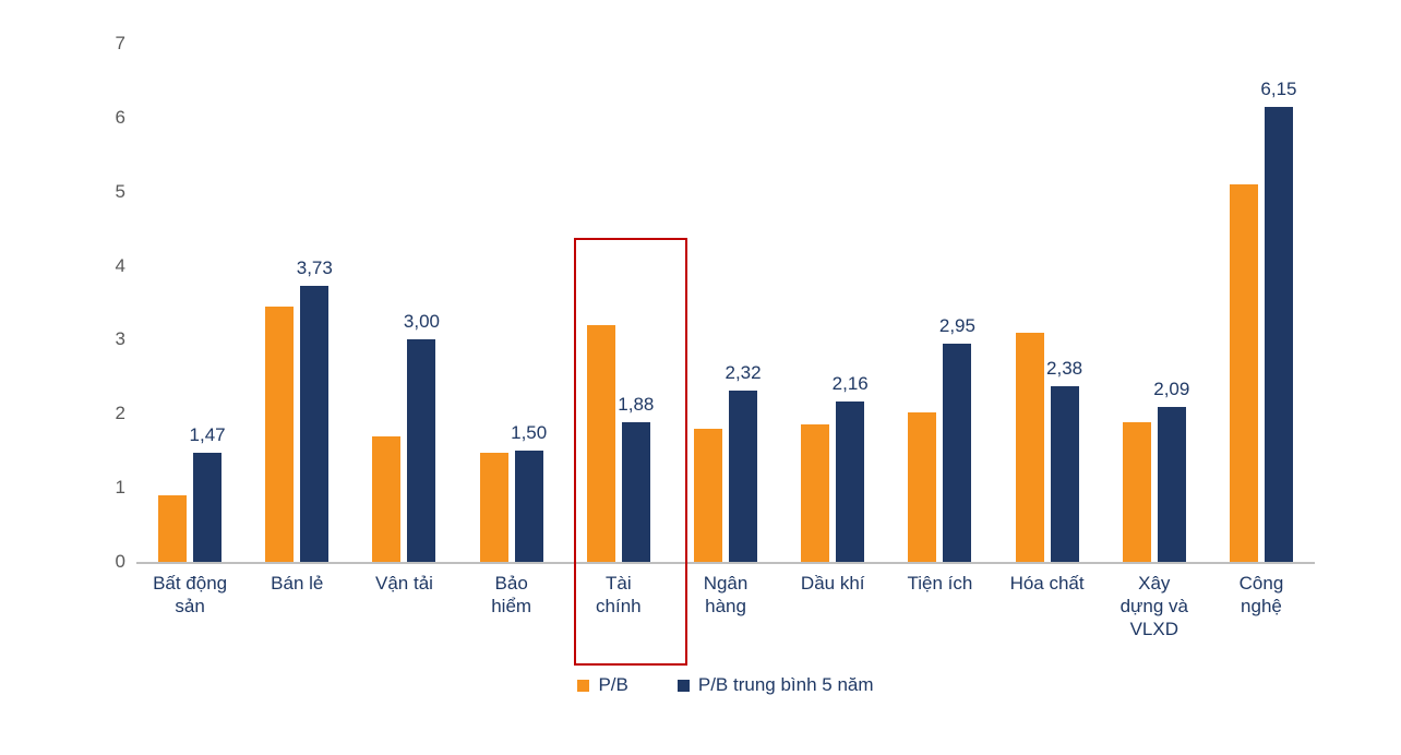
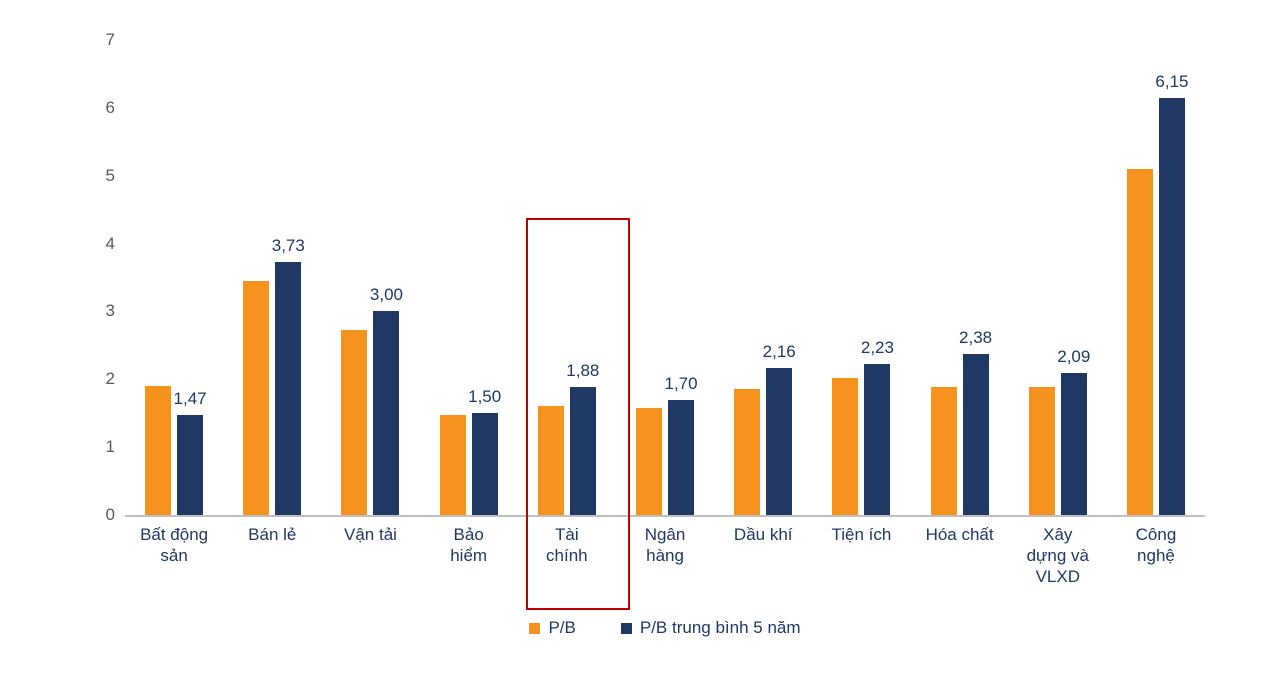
P/B/Bất động sản: 0.9 -> 1.9
P/B/Vận tải: 1.7 -> 2.7
P/B/Tài chính: 3.2 -> 1.6
P/B/Ngân hàng: 1.8 -> 1.6
P/B trung bình 5 năm/Ngân hàng: 2,32 -> 1,70
P/B trung bình 5 năm/Tiện ích: 2,95 -> 2,23
P/B/Hóa chất: 3.1 -> 1.9
